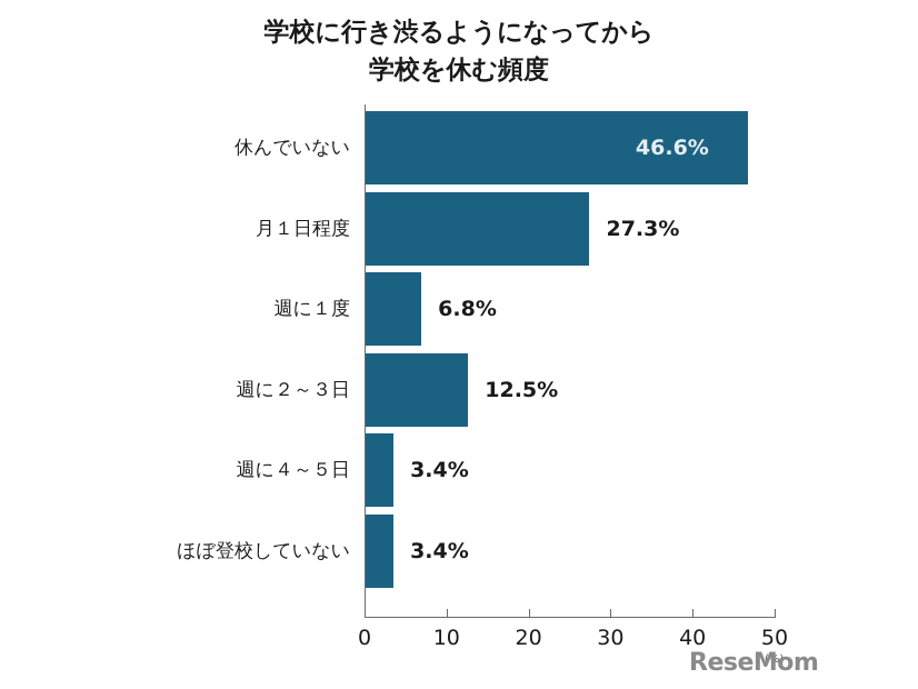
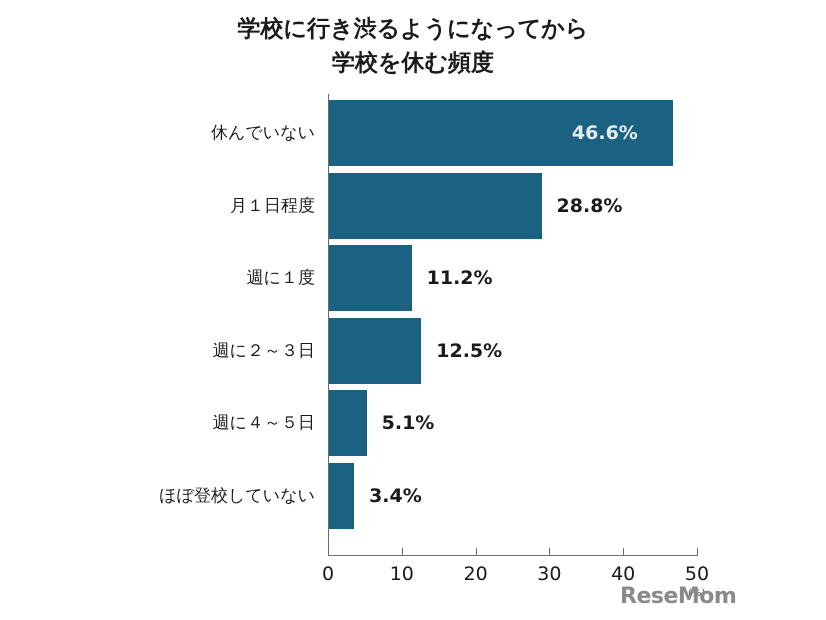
月１日程度: 27.3% -> 28.8%
週に１度: 6.8% -> 11.2%
週に４～５日: 3.4% -> 5.1%
